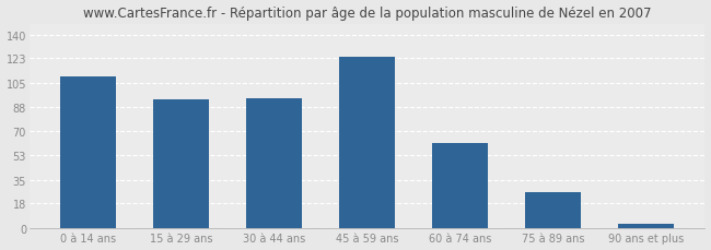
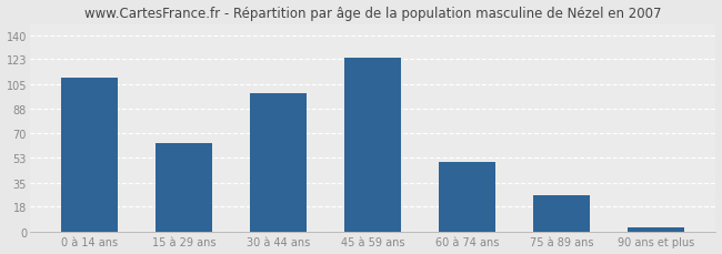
15 à 29 ans: 93 -> 63
30 à 44 ans: 94 -> 99
60 à 74 ans: 62 -> 50
